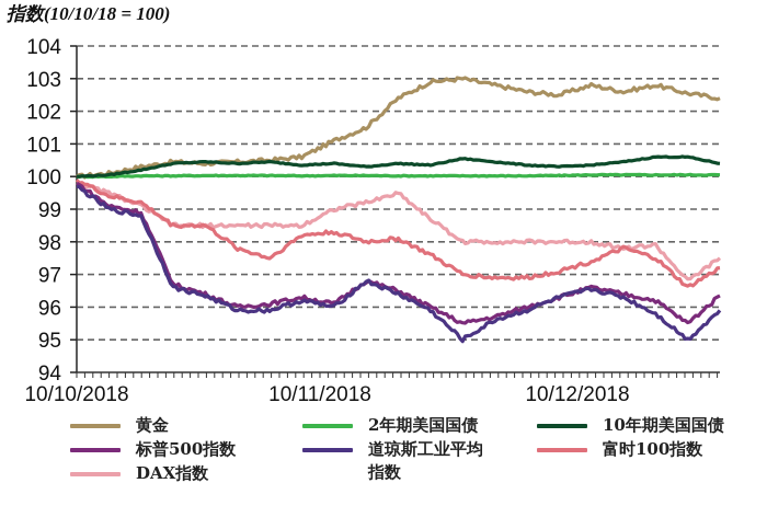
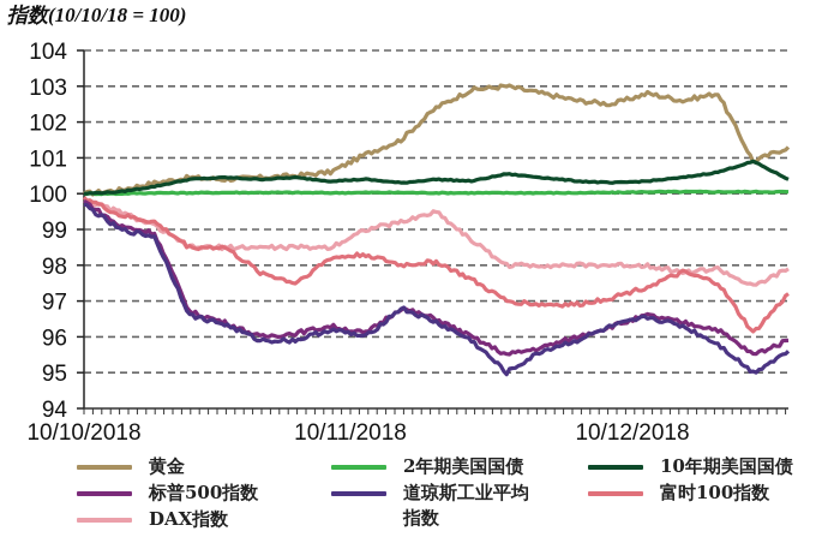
黄金/95: 102.5 -> 100.9
10年期美国国债/95: 100.6 -> 100.9
富时100指数/95: 96.6 -> 96.1
DAX指数/95: 96.8 -> 97.4
黄金/100: 102.4 -> 101.3
标普500指数/100: 96.3 -> 95.9
道琼斯工业平均指数/100: 95.9 -> 95.6
DAX指数/100: 97.5 -> 97.9
